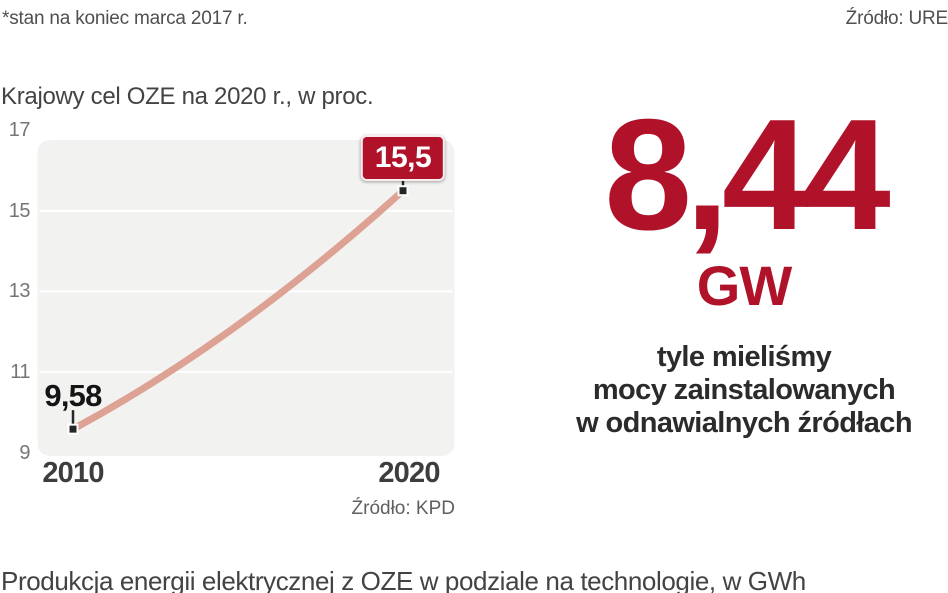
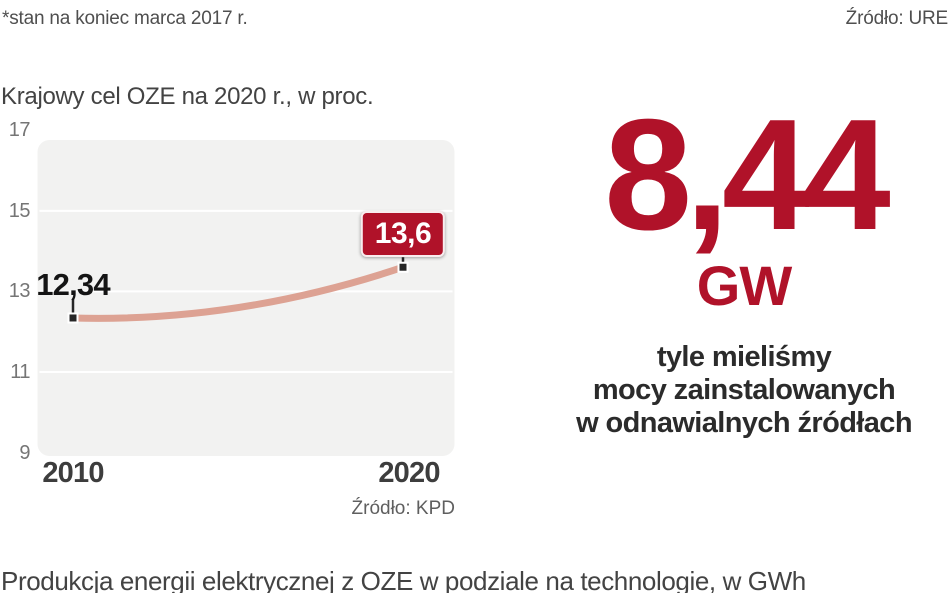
2010: 9,58 -> 12,34
2020: 15,5 -> 13,6
